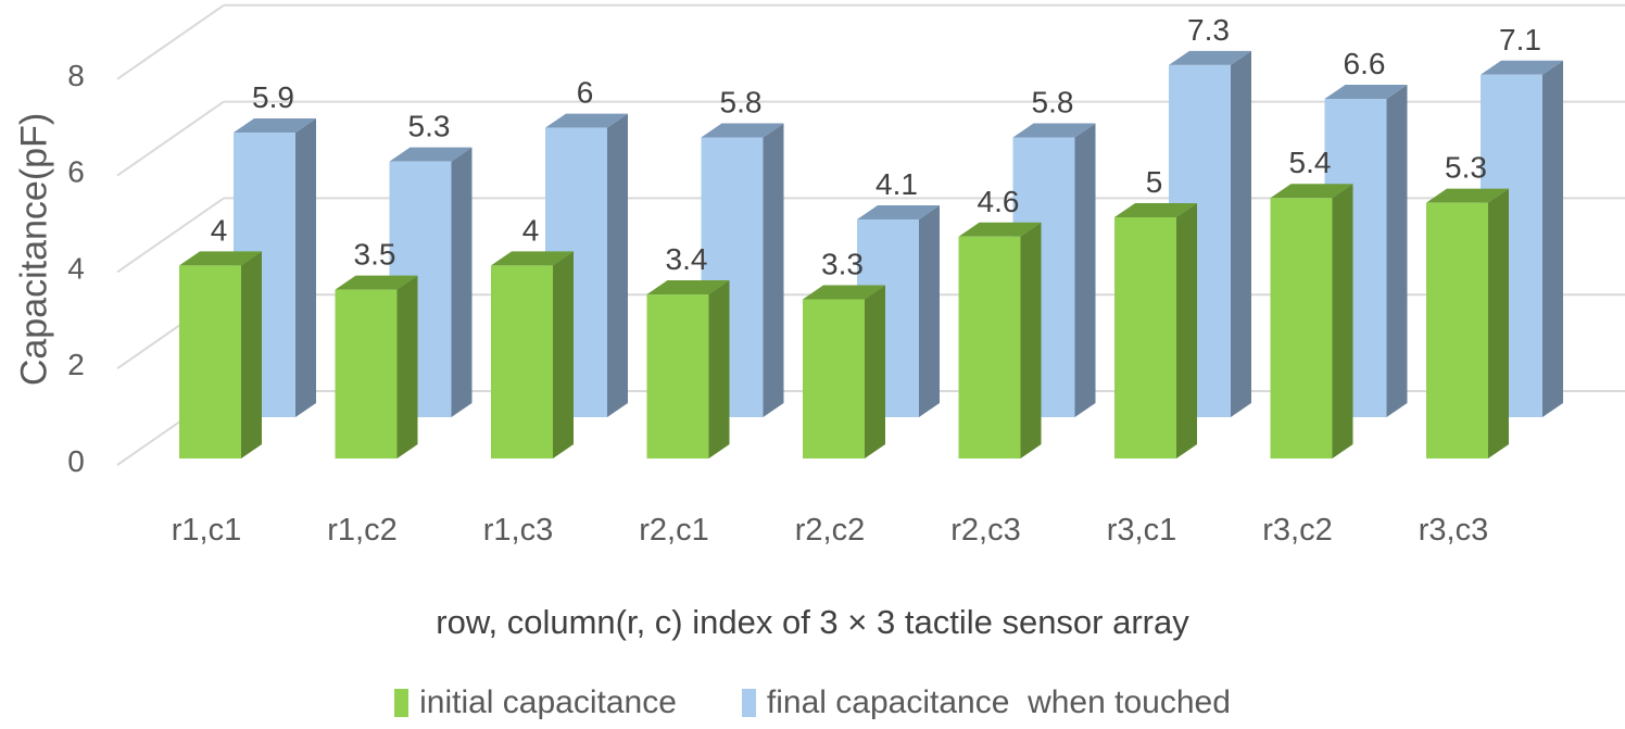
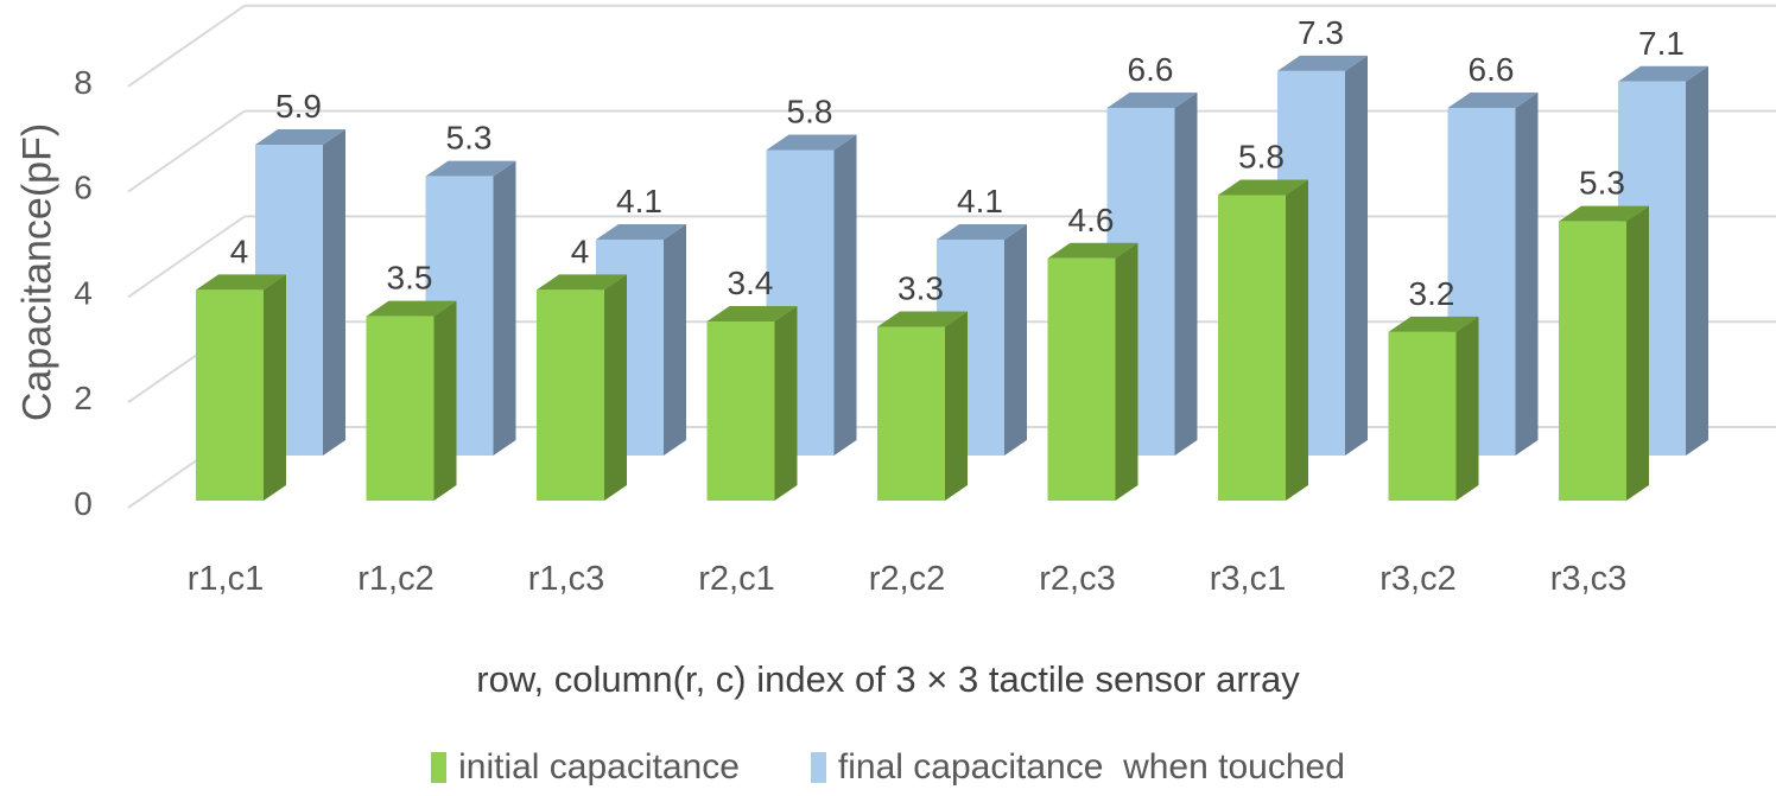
final capacitance when touched/r1,c3: 6 -> 4.1
final capacitance when touched/r2,c3: 5.8 -> 6.6
initial capacitance/r3,c1: 5 -> 5.8
initial capacitance/r3,c2: 5.4 -> 3.2
